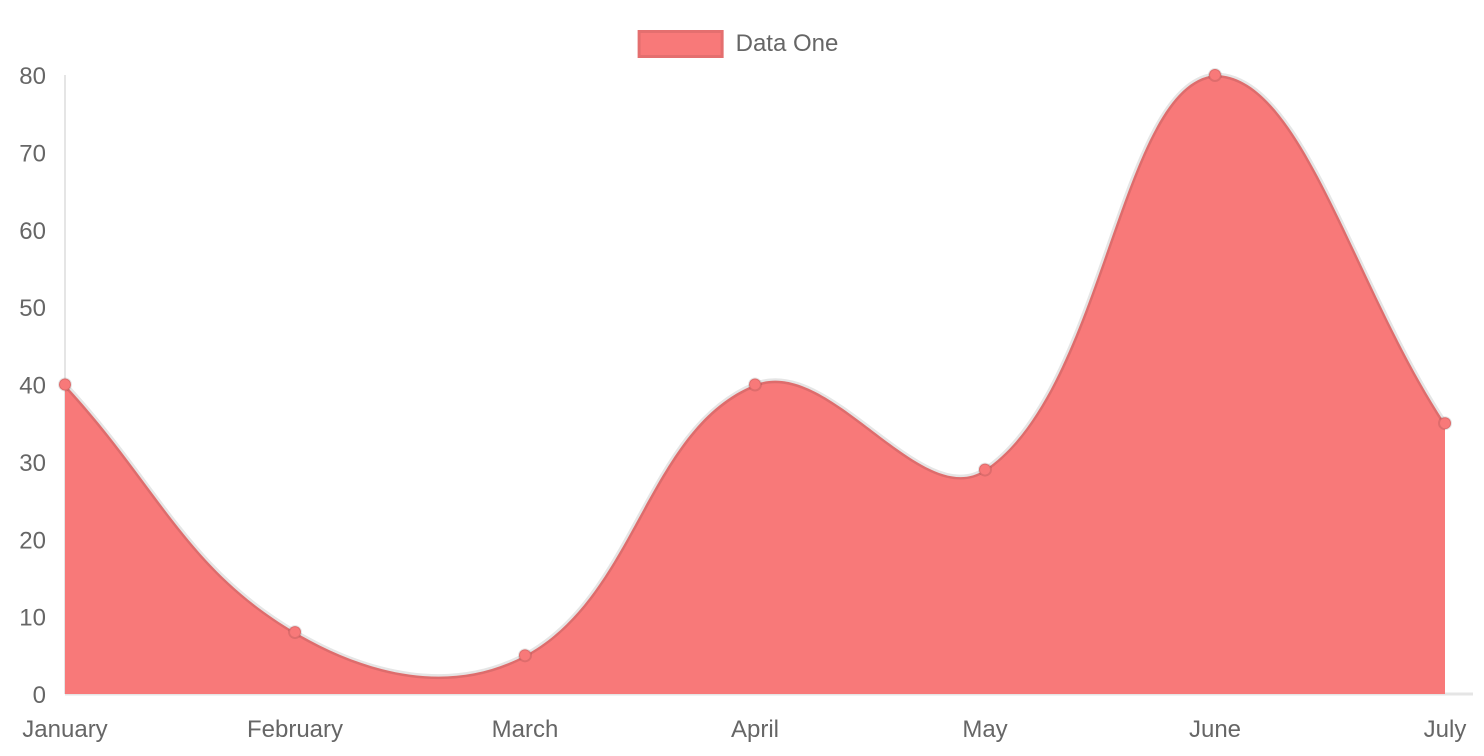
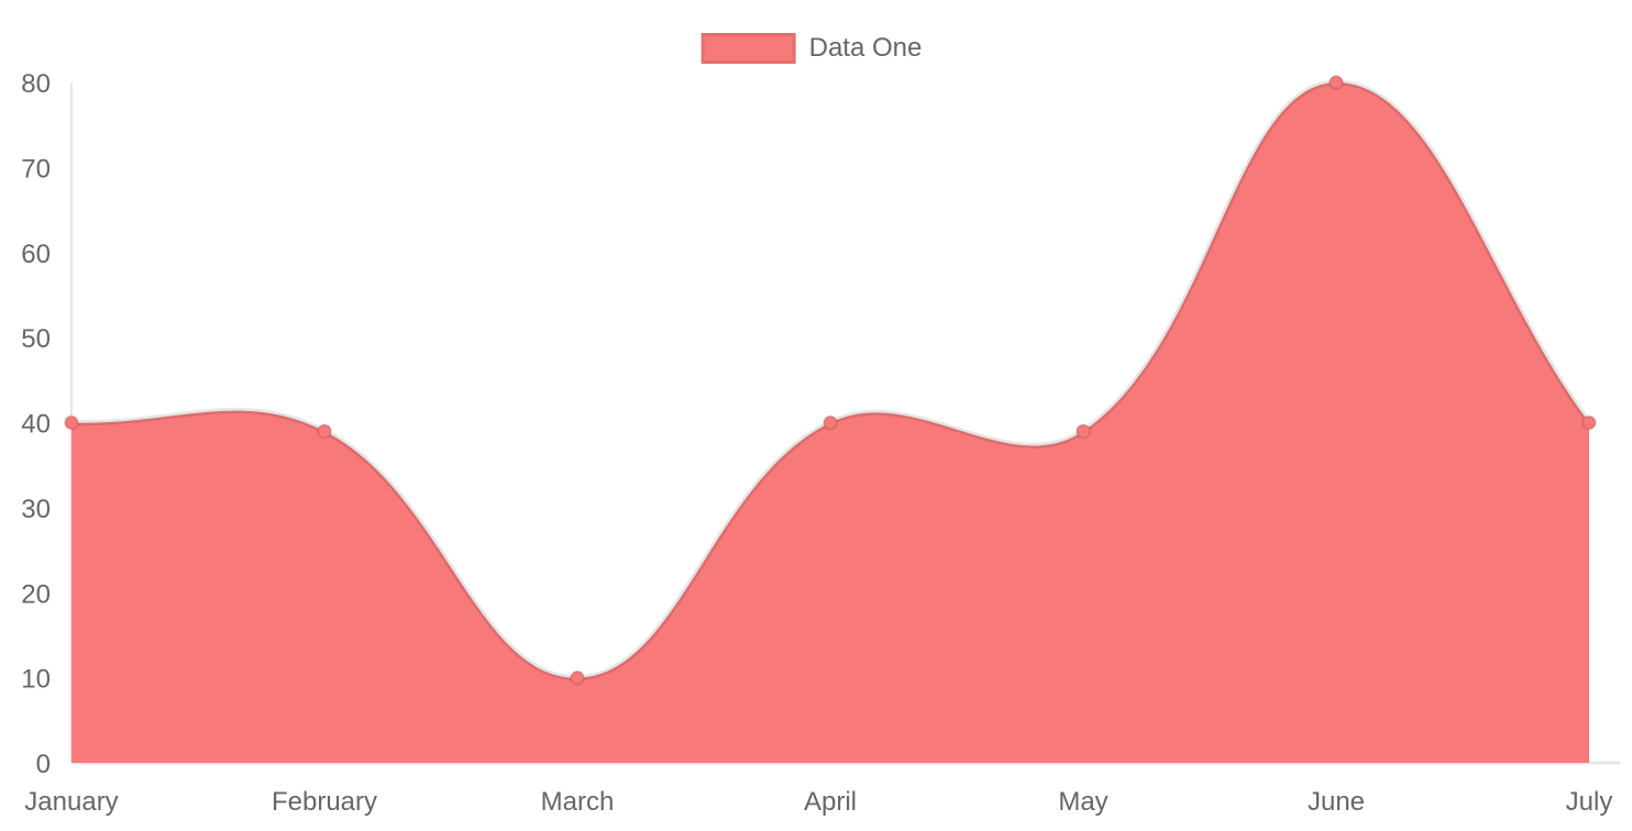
February: 8 -> 39
March: 5 -> 10
May: 29 -> 39
July: 35 -> 40
